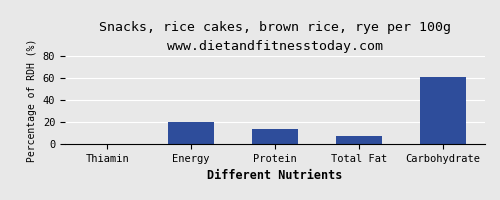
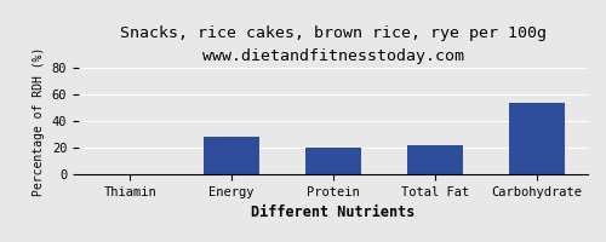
Energy: 20 -> 28
Protein: 14 -> 20
Total Fat: 7 -> 22
Carbohydrate: 61 -> 54
